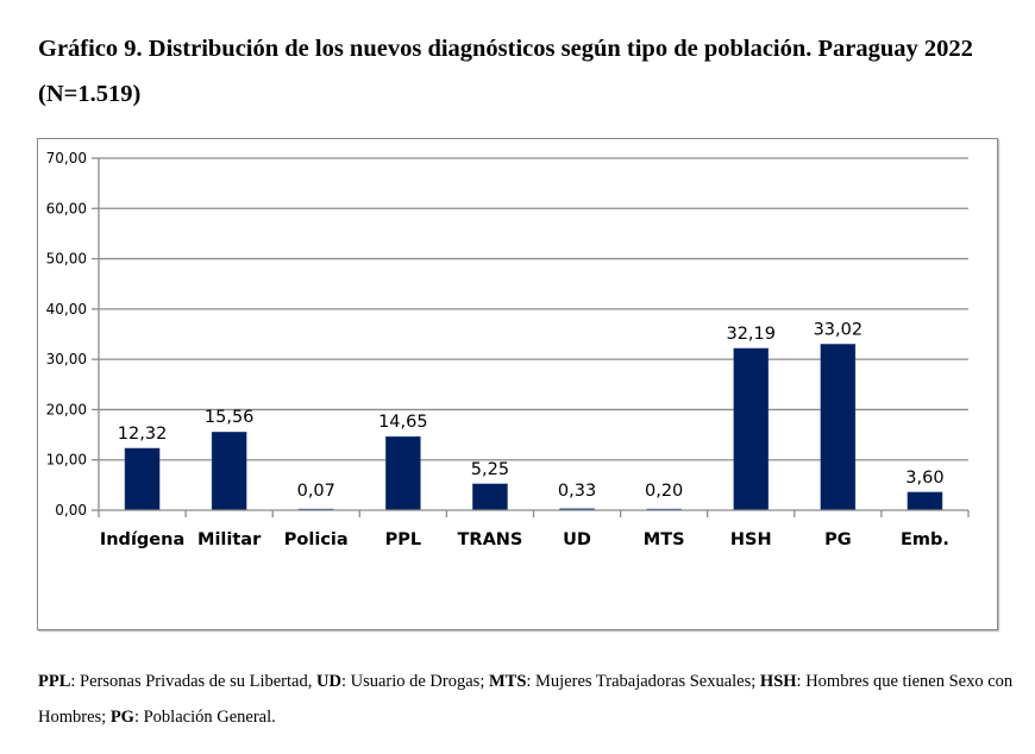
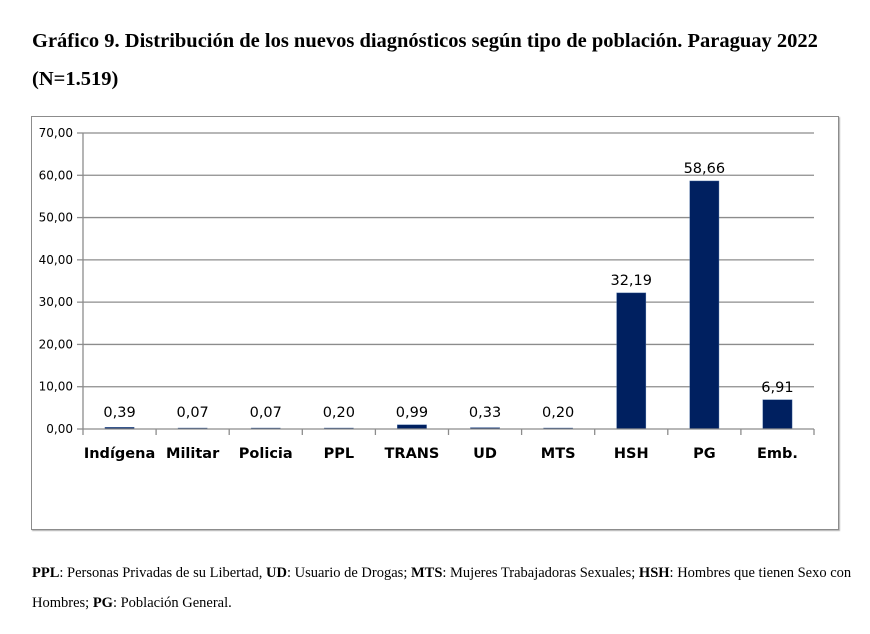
Indígena: 12,32 -> 0,39
Militar: 15,56 -> 0,07
PPL: 14,65 -> 0,20
TRANS: 5,25 -> 0,99
PG: 33,02 -> 58,66
Emb.: 3,60 -> 6,91
